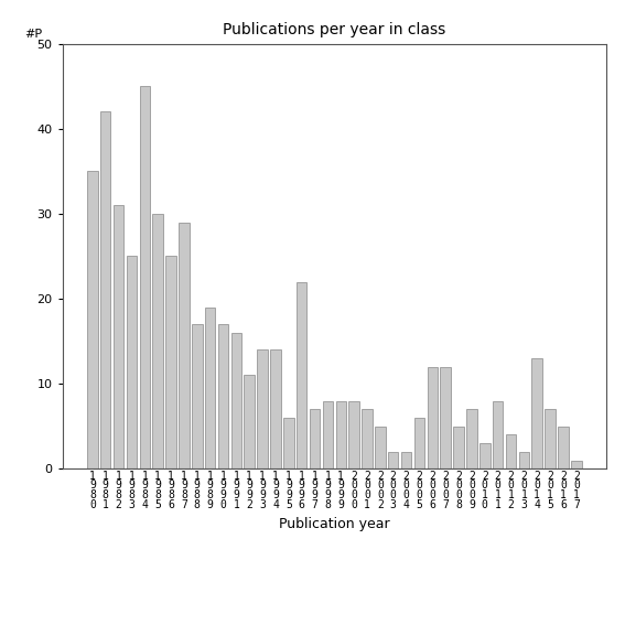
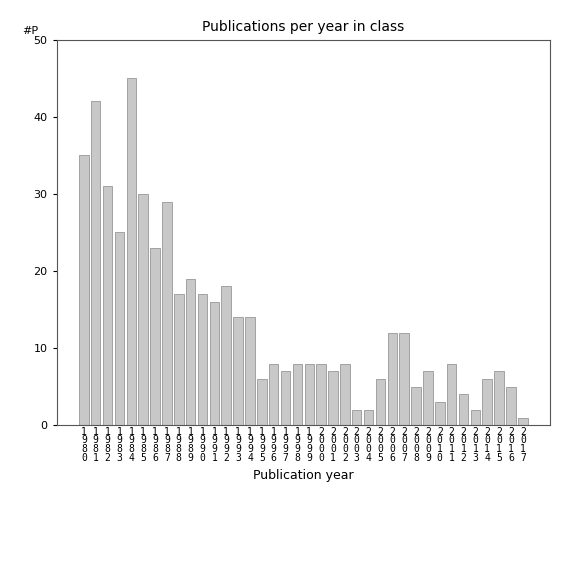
1 9 8 6: 25 -> 23
1 9 9 2: 11 -> 18
1 9 9 6: 22 -> 8
2 0 0 2: 5 -> 8
2 0 1 4: 13 -> 6
